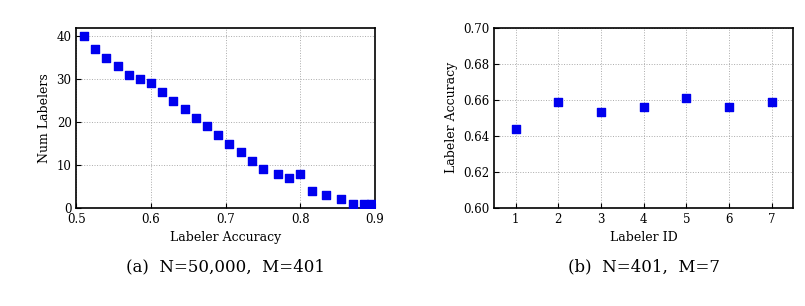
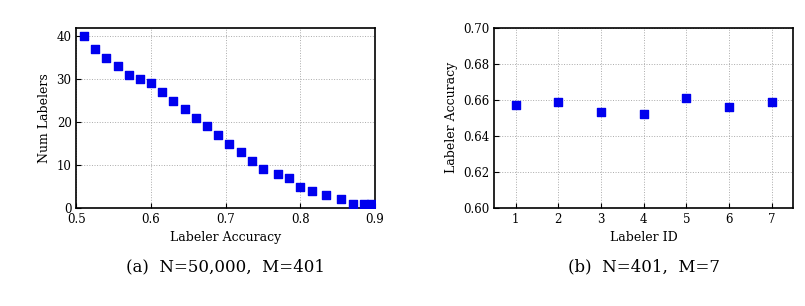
0.8: 8 -> 5
1: 0.644 -> 0.657
4: 0.656 -> 0.652
